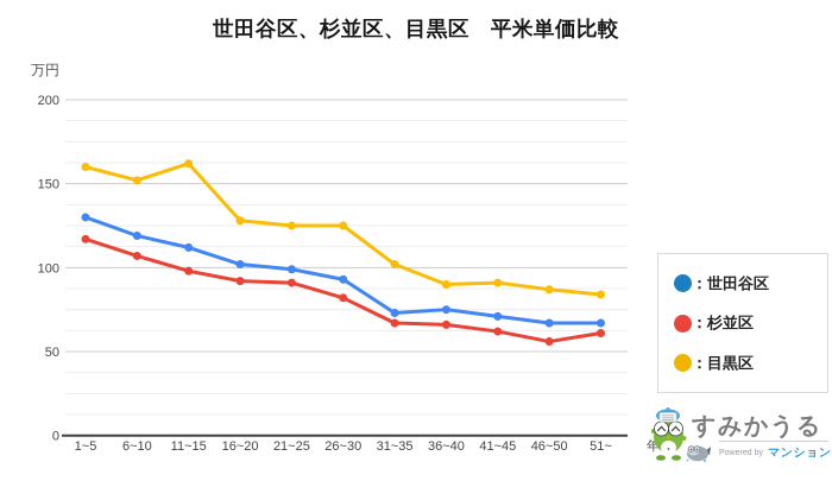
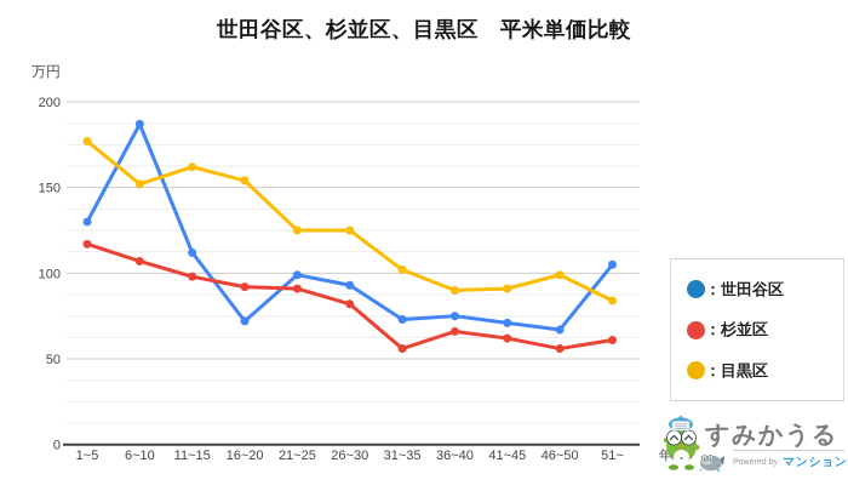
目黒区/1~5: 160 -> 177
世田谷区/6~10: 119 -> 187
世田谷区/16~20: 102 -> 72
目黒区/16~20: 128 -> 154
杉並区/31~35: 67 -> 56
目黒区/46~50: 87 -> 99
世田谷区/51~: 67 -> 105
